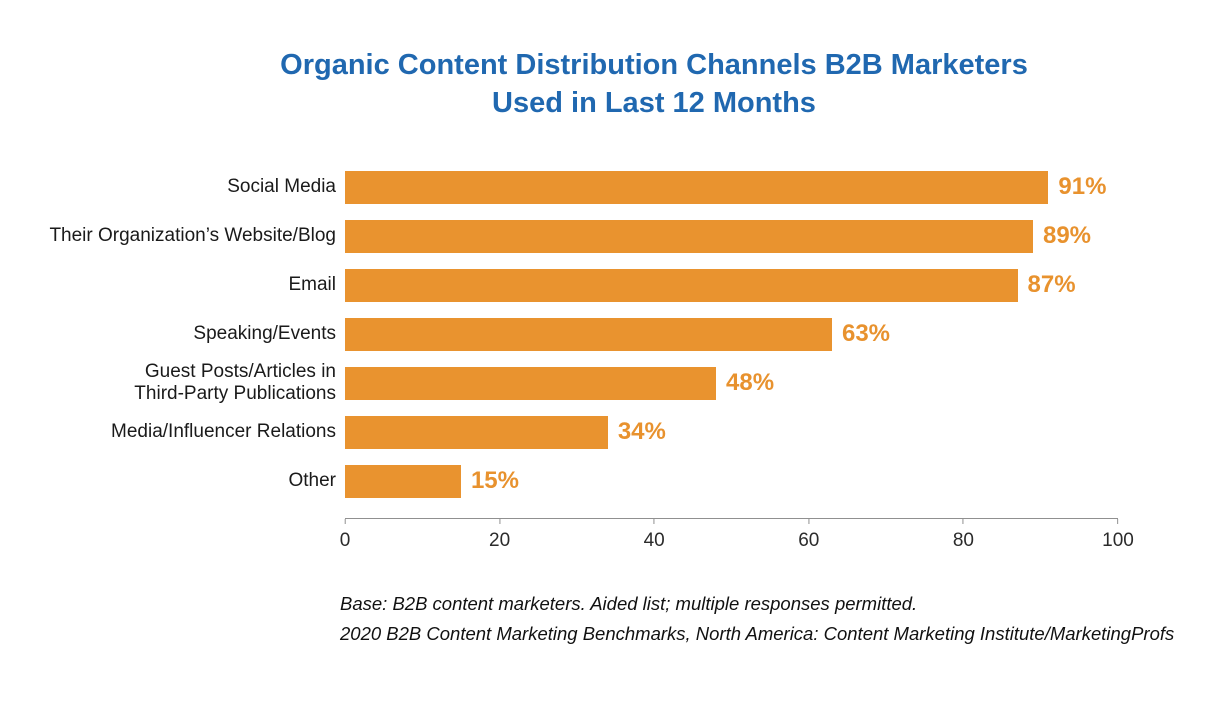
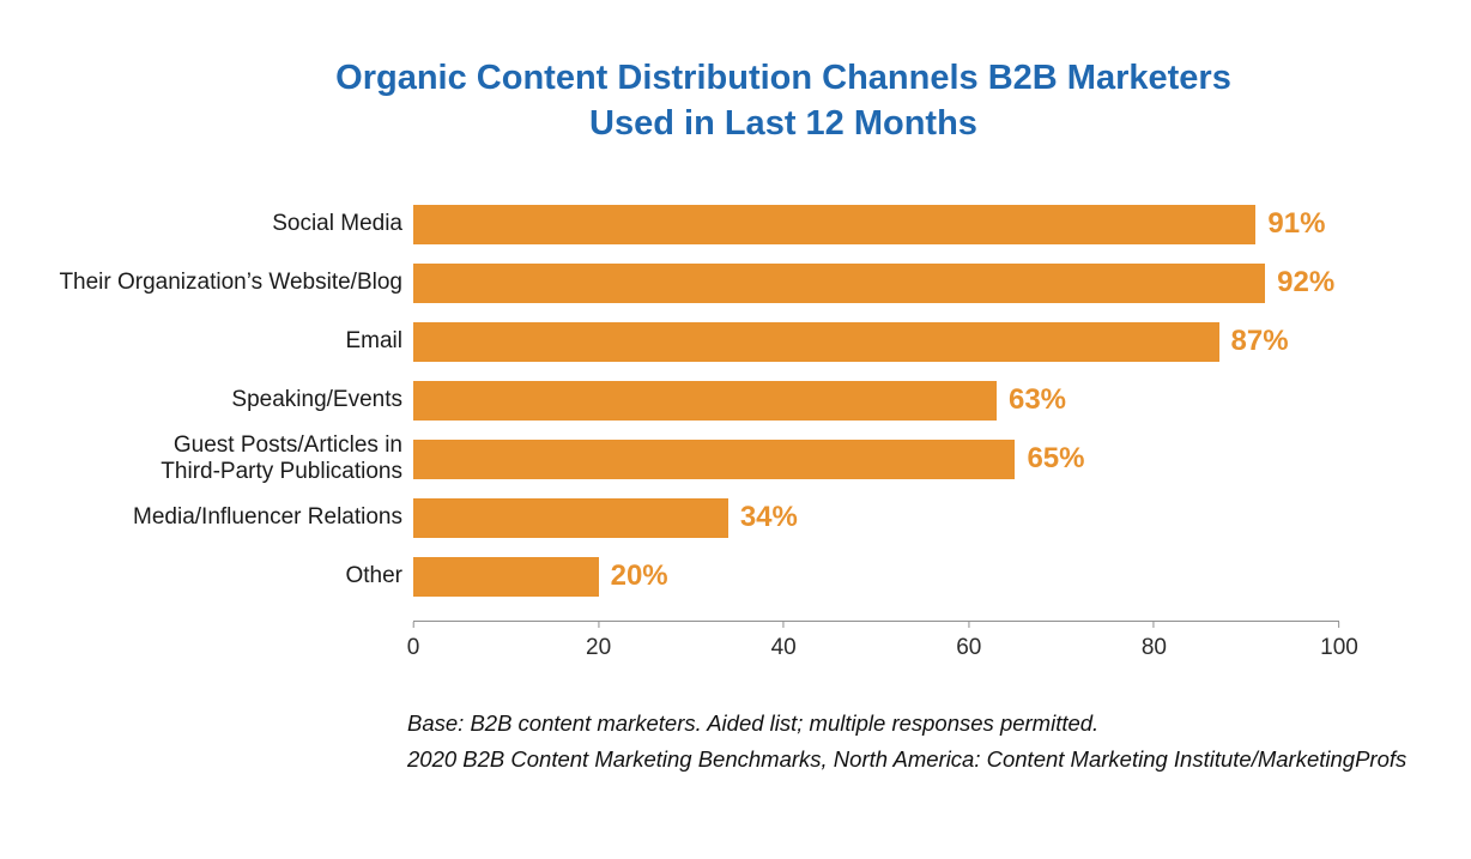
Their Organization’s Website/Blog: 89% -> 92%
Guest Posts/Articles in Third-Party Publications: 48% -> 65%
Other: 15% -> 20%
